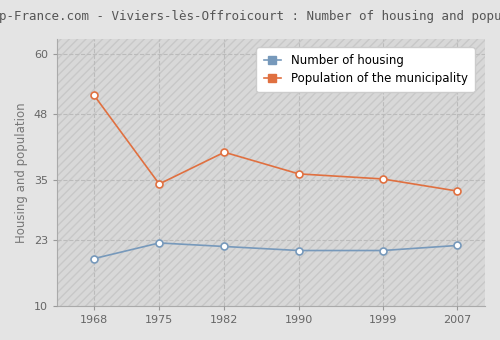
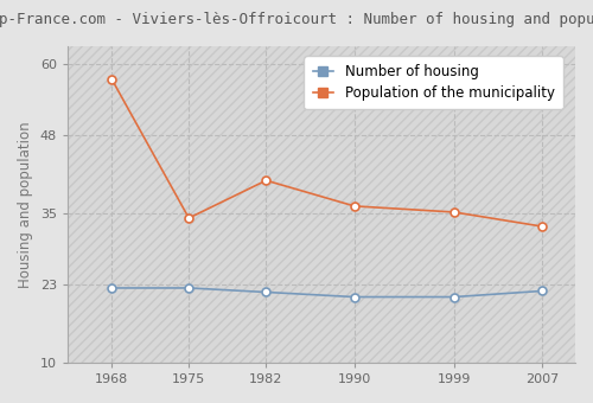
Number of housing/1968: 19.4 -> 22.5
Population of the municipality/1968: 51.8 -> 57.5
